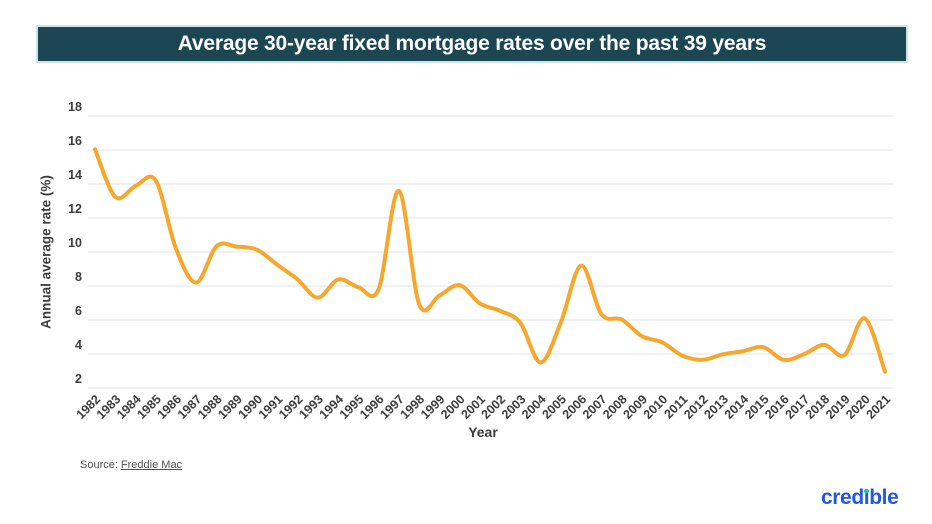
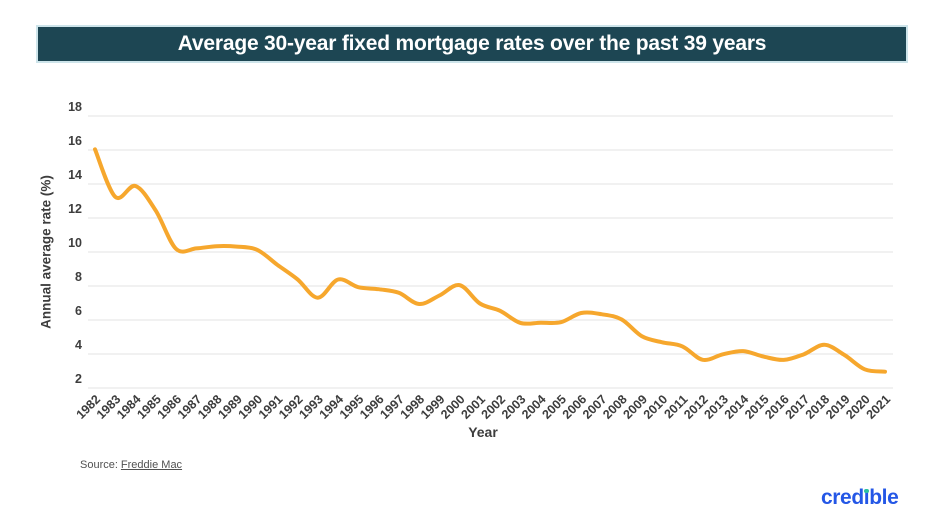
1985: 14.2 -> 12.4
1987: 8.2 -> 10.2
1997: 13.6 -> 7.6
2004: 3.5 -> 5.8
2006: 9.2 -> 6.4
2011: 3.9 -> 4.5
2015: 4.4 -> 3.9
2020: 6.1 -> 3.1
